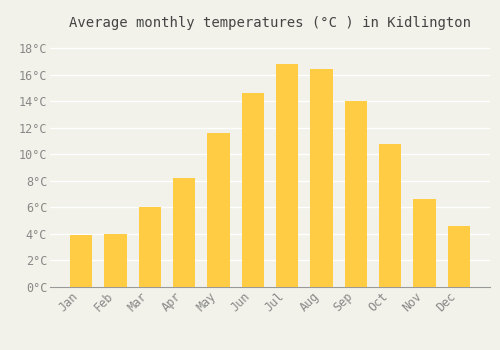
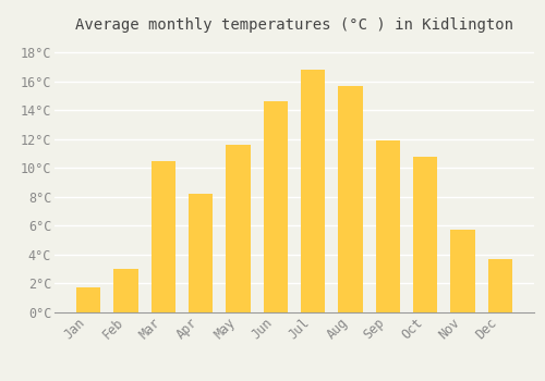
Jan: 3.9°C -> 1.7°C
Feb: 4.0°C -> 3.0°C
Mar: 6.0°C -> 10.5°C
Aug: 16.4°C -> 15.7°C
Sep: 14.0°C -> 11.9°C
Nov: 6.6°C -> 5.7°C
Dec: 4.6°C -> 3.7°C
